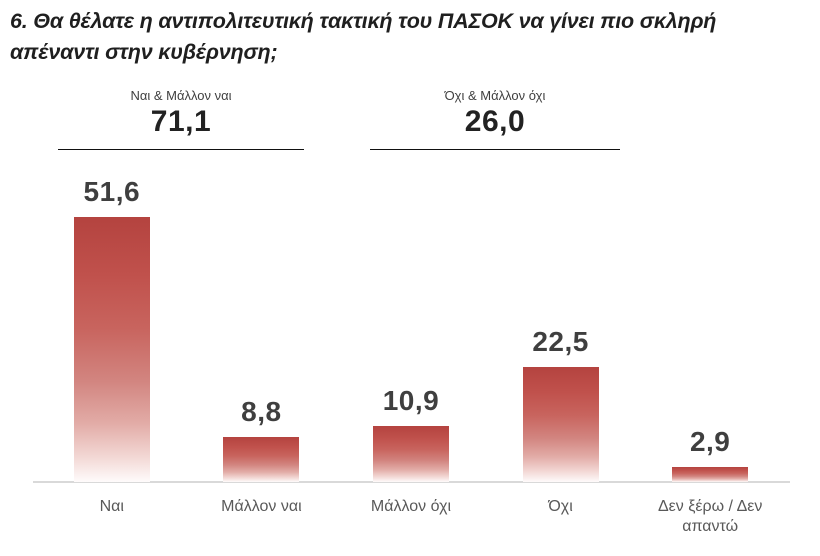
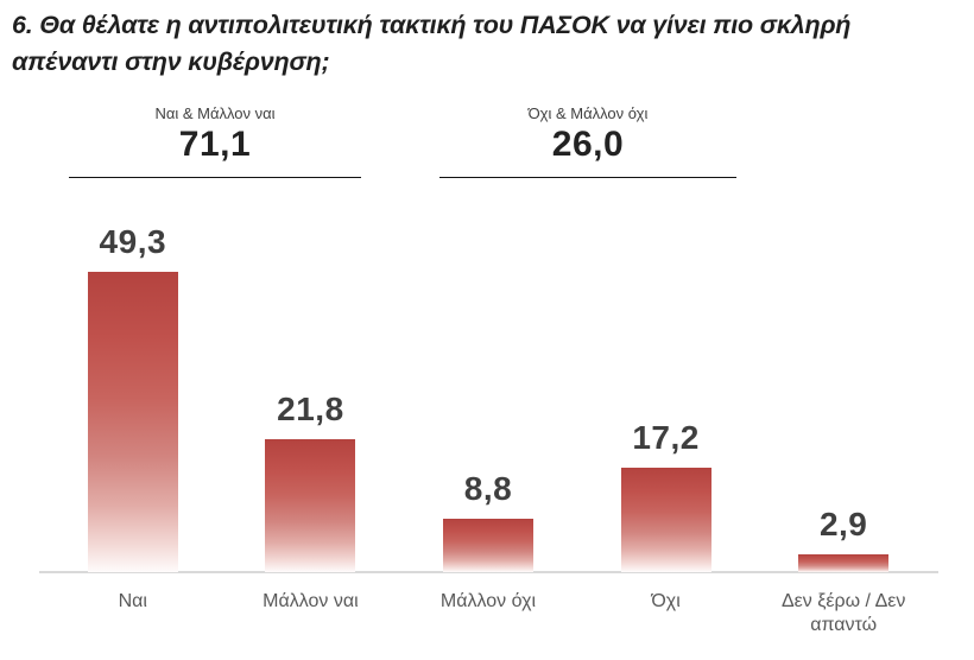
Ναι: 51,6 -> 49,3
Μάλλον ναι: 8,8 -> 21,8
Μάλλον όχι: 10,9 -> 8,8
Όχι: 22,5 -> 17,2
